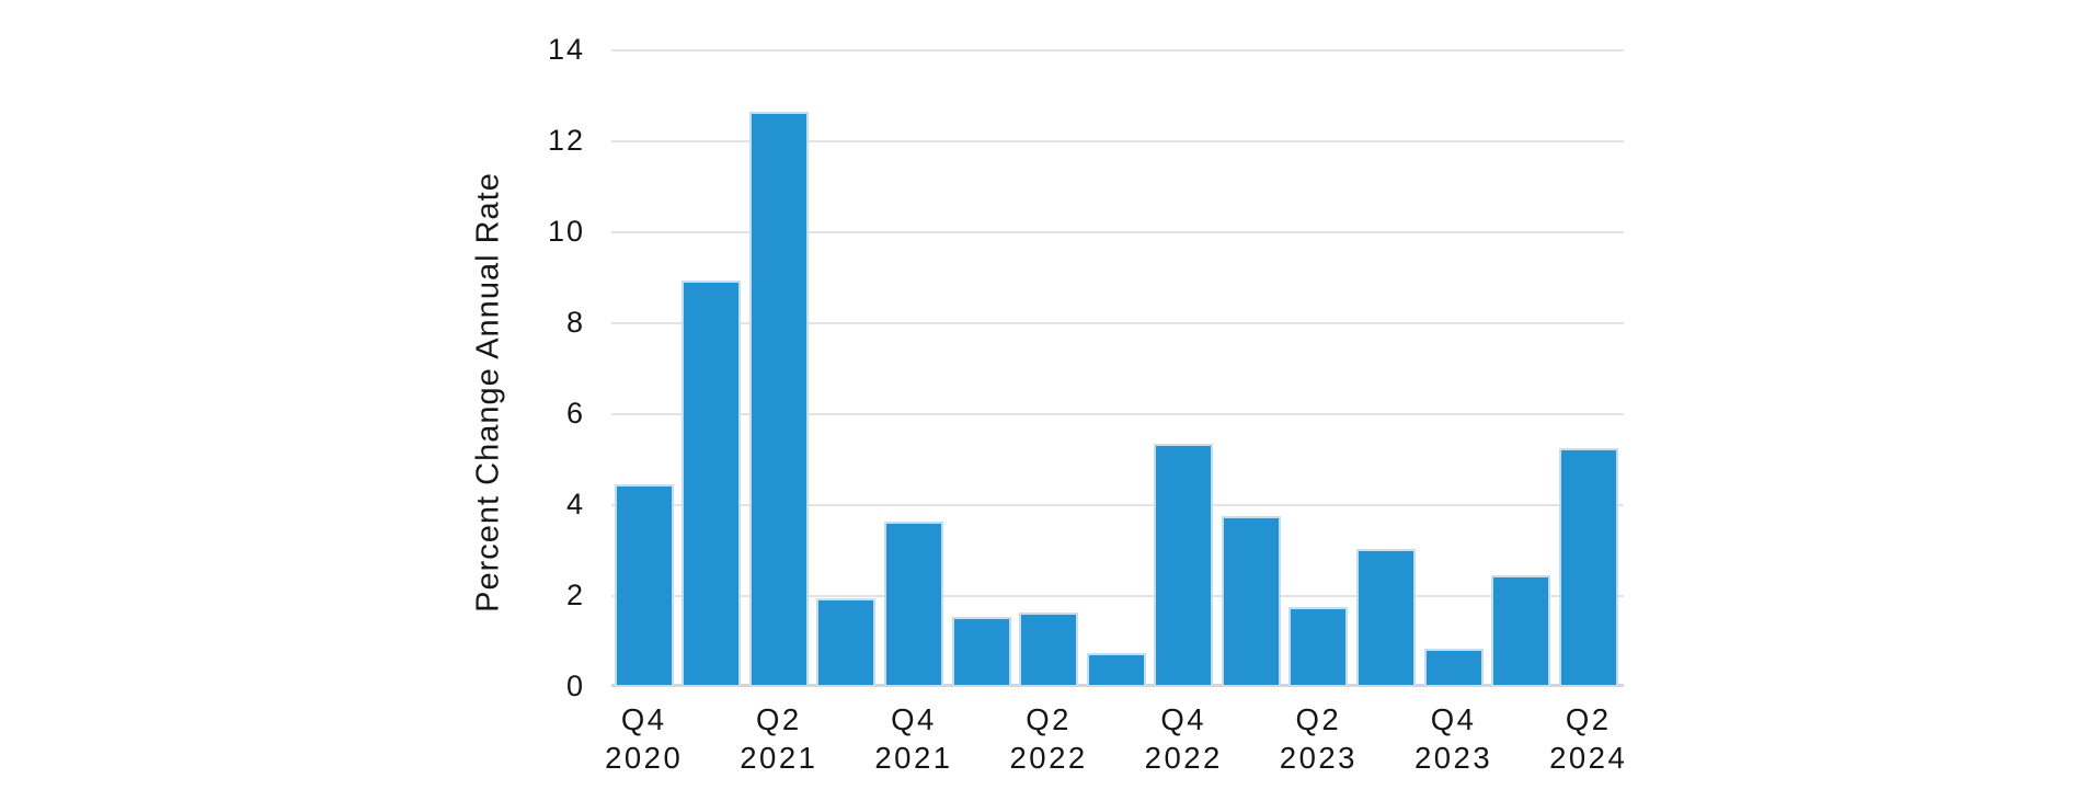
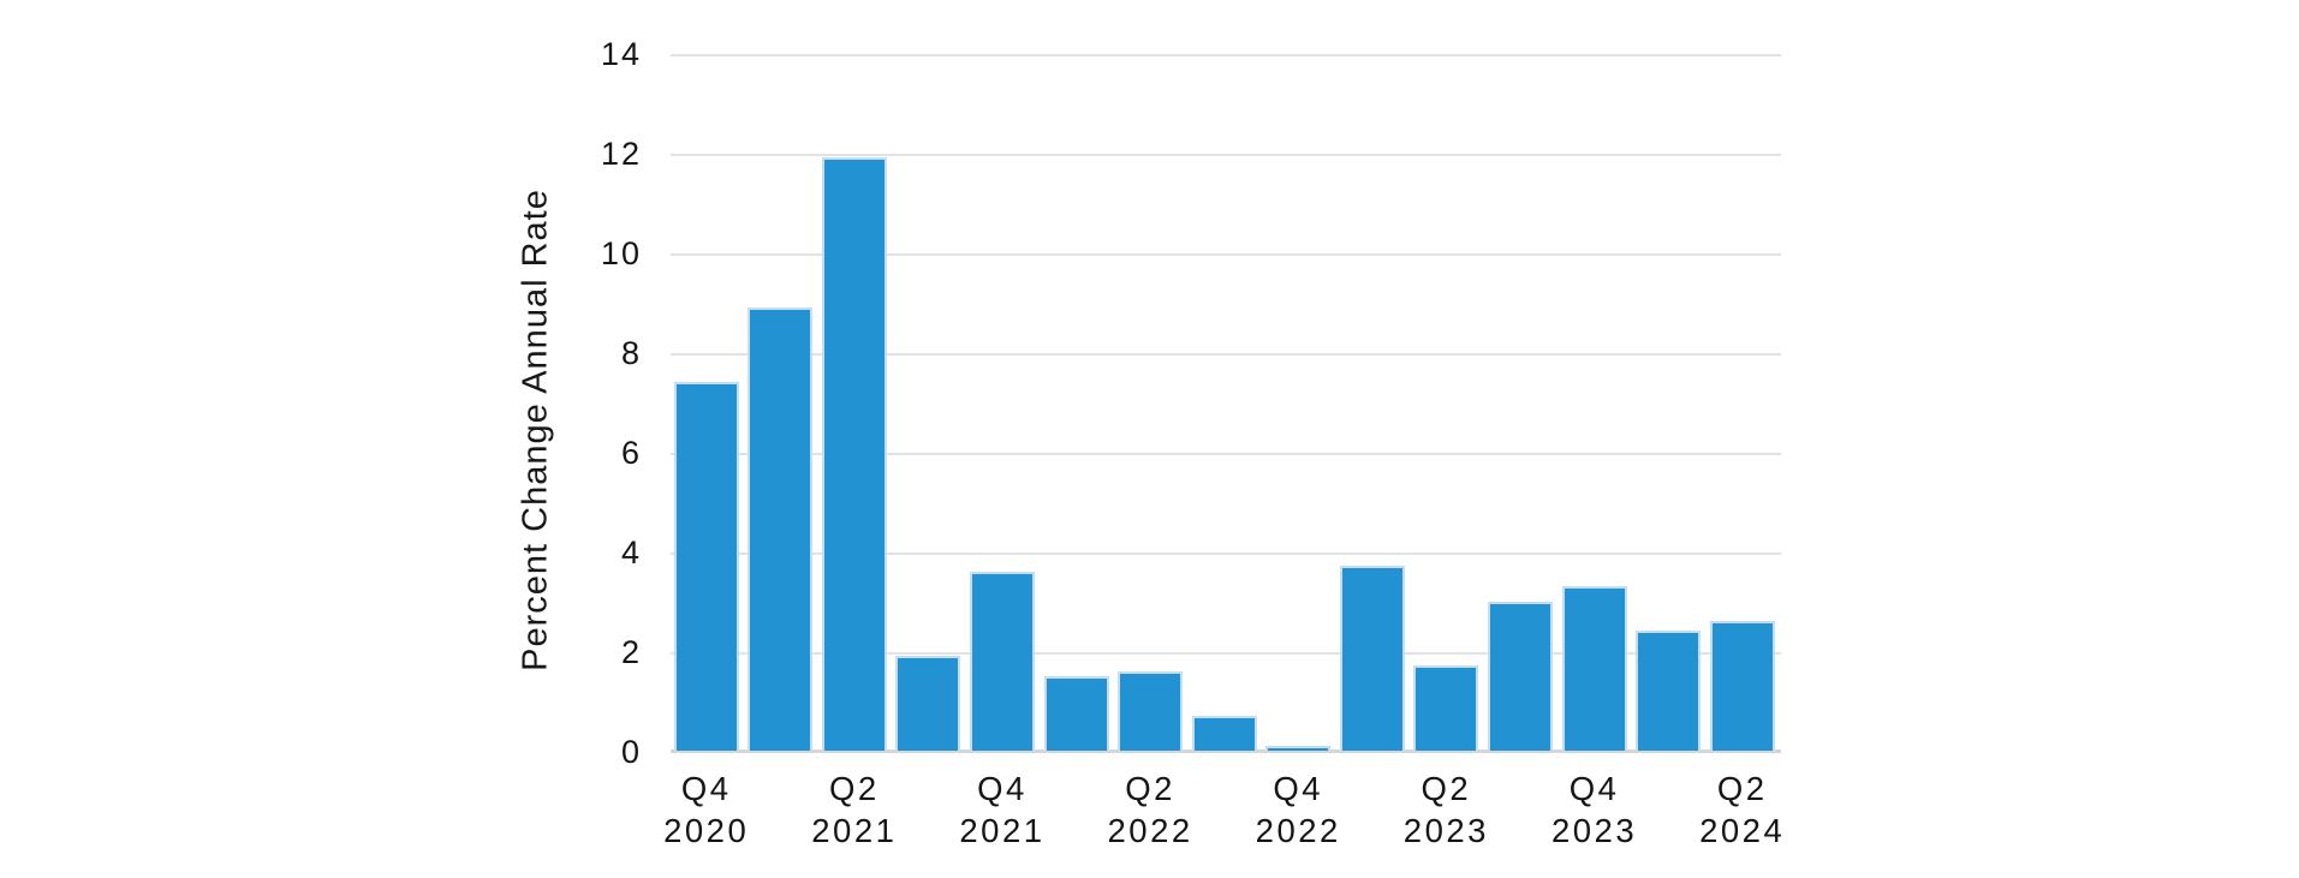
Q4 2020: 4.4 -> 7.4
Q2 2021: 12.6 -> 11.9
Q4 2022: 5.3 -> 0.1
Q4 2023: 0.8 -> 3.3
Q2 2024: 5.2 -> 2.6
